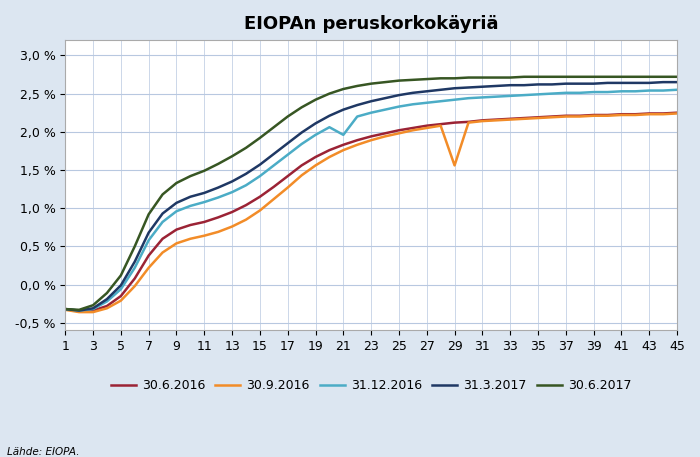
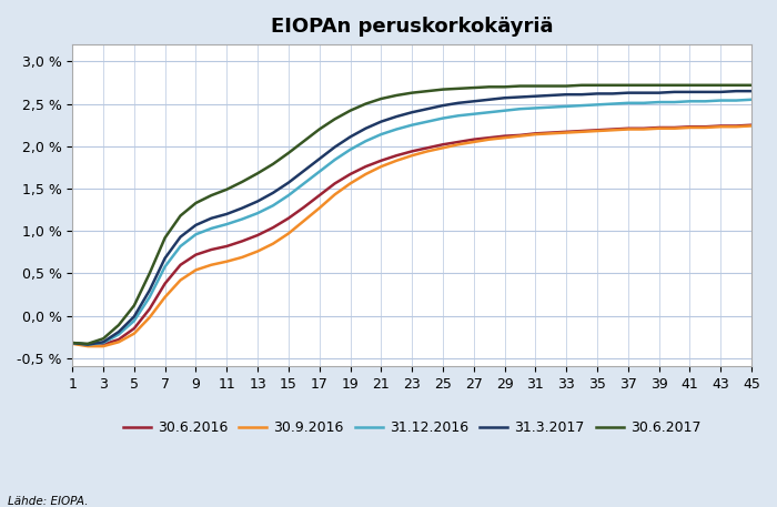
31.12.2016/21: 1,96 % -> 2,14 %
30.9.2016/29: 1,56 % -> 2,10 %
